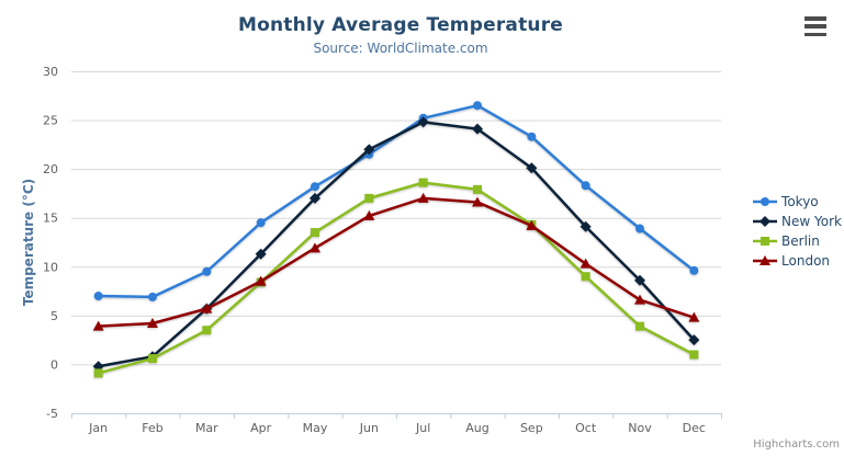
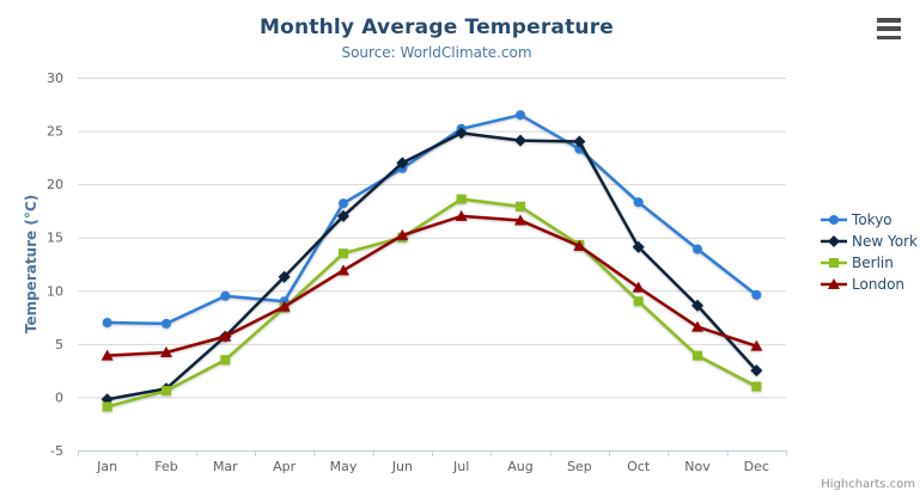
Tokyo/Apr: 14 -> 9
Berlin/Jun: 17 -> 15
New York/Sep: 20 -> 24
